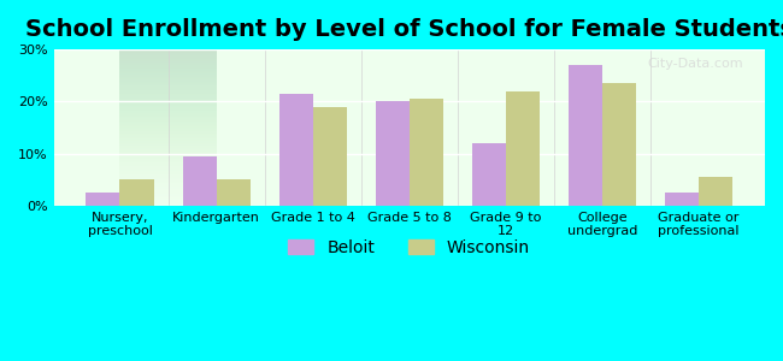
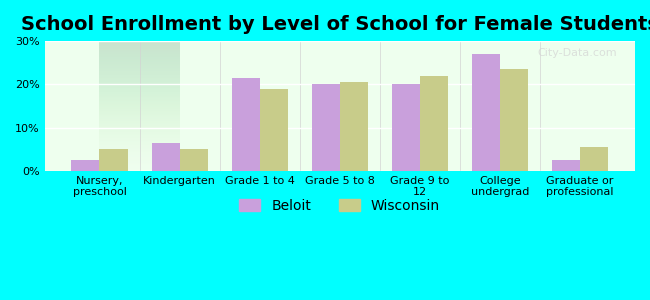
Beloit/Kindergarten: 9.5% -> 6.5%
Beloit/Grade 9 to 12: 12.0% -> 20.0%
